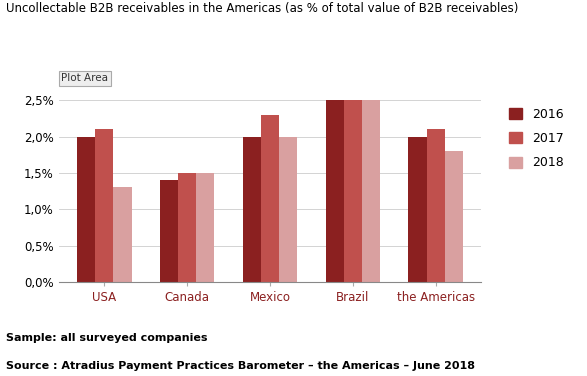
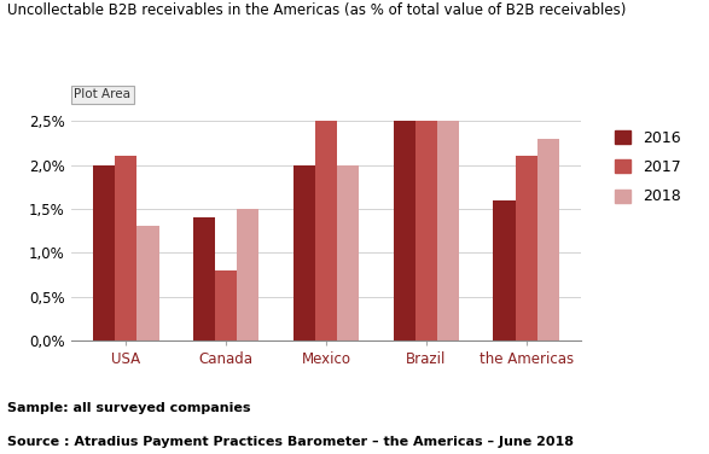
2017/Canada: 1,5% -> 0,8%
2017/Mexico: 2,3% -> 2,5%
2016/the Americas: 2,0% -> 1,6%
2018/the Americas: 1,8% -> 2,3%
